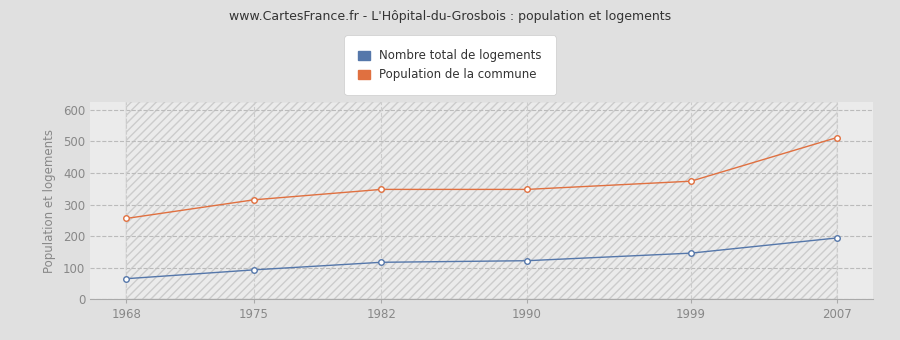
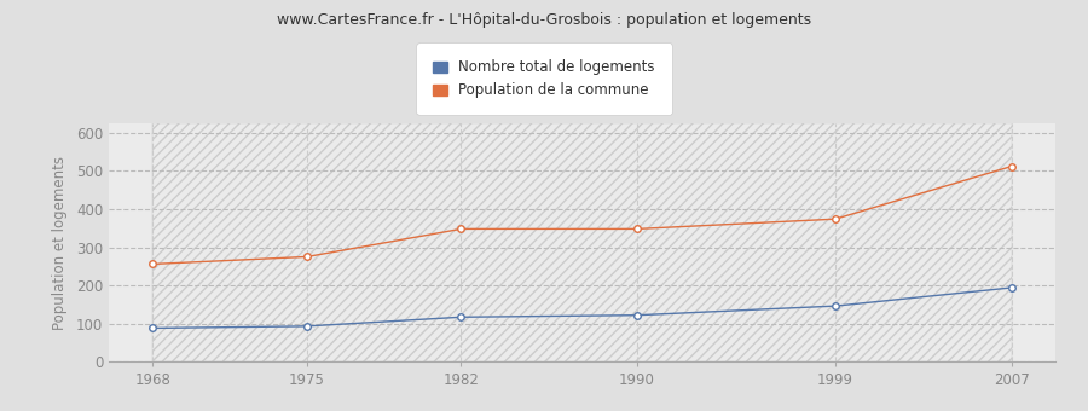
Nombre total de logements/1968: 65 -> 88
Population de la commune/1975: 315 -> 275
